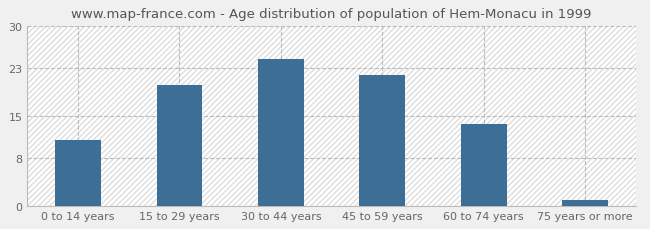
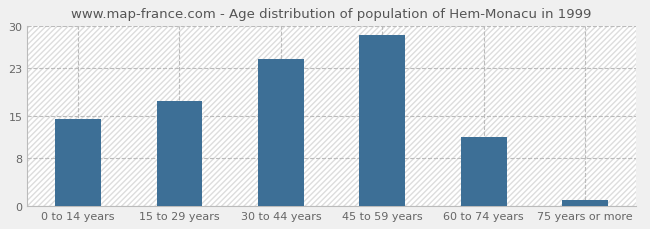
0 to 14 years: 11.0 -> 14.5
15 to 29 years: 20.2 -> 17.5
45 to 59 years: 21.8 -> 28.5
60 to 74 years: 13.6 -> 11.5
